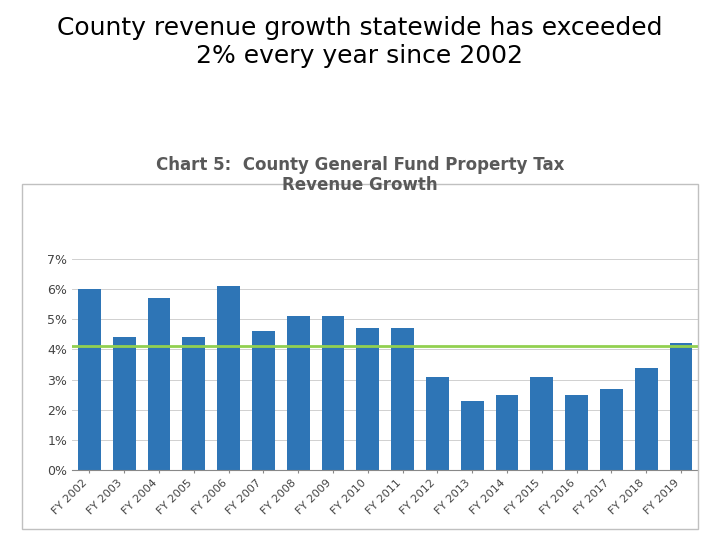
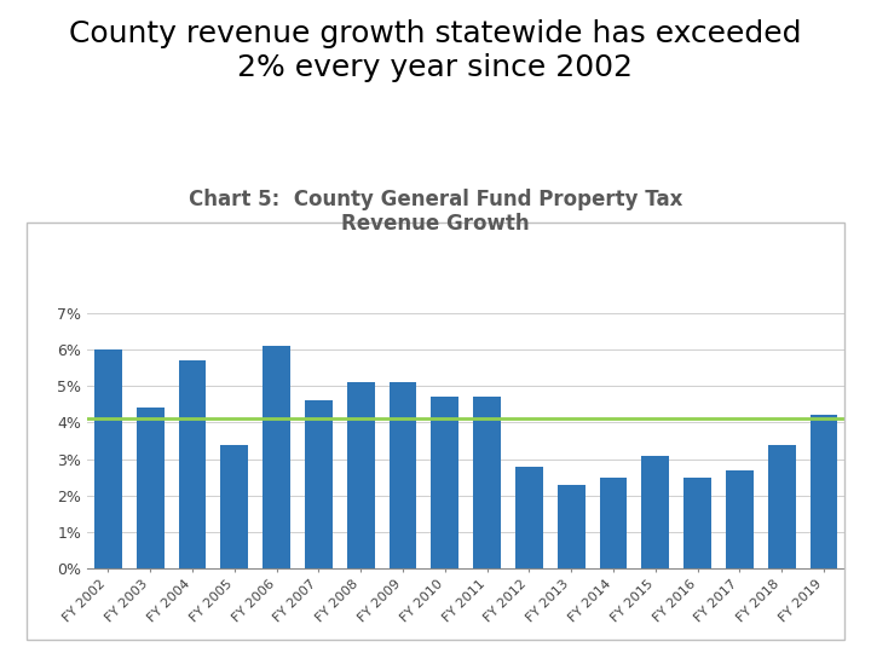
FY 2005: 4.4% -> 3.4%
FY 2012: 3.1% -> 2.8%
